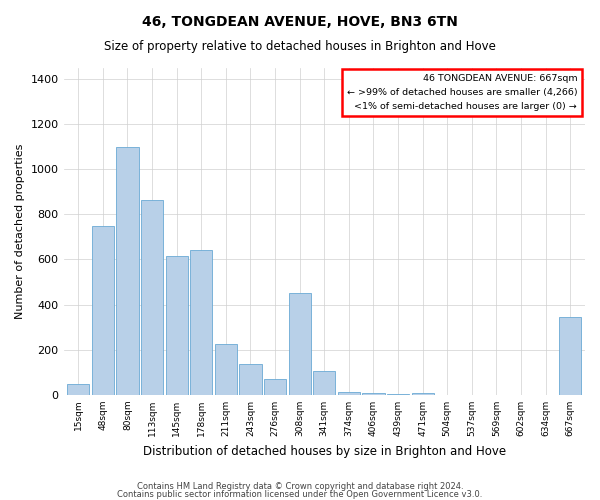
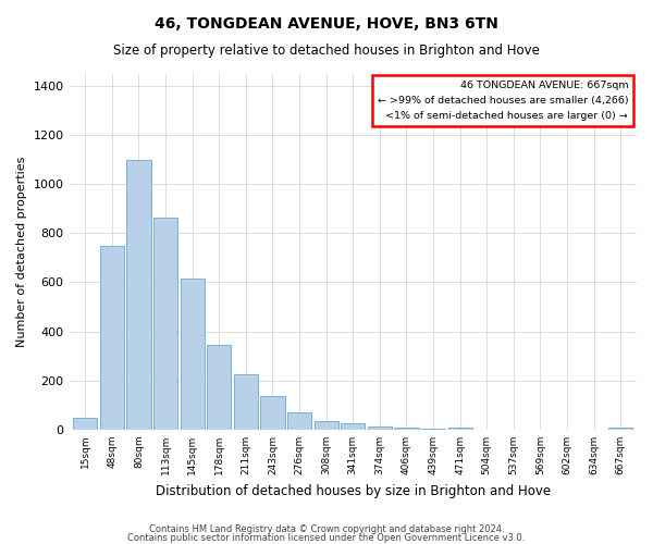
178sqm: 640 -> 345
308sqm: 450 -> 35
341sqm: 105 -> 25
667sqm: 345 -> 10
